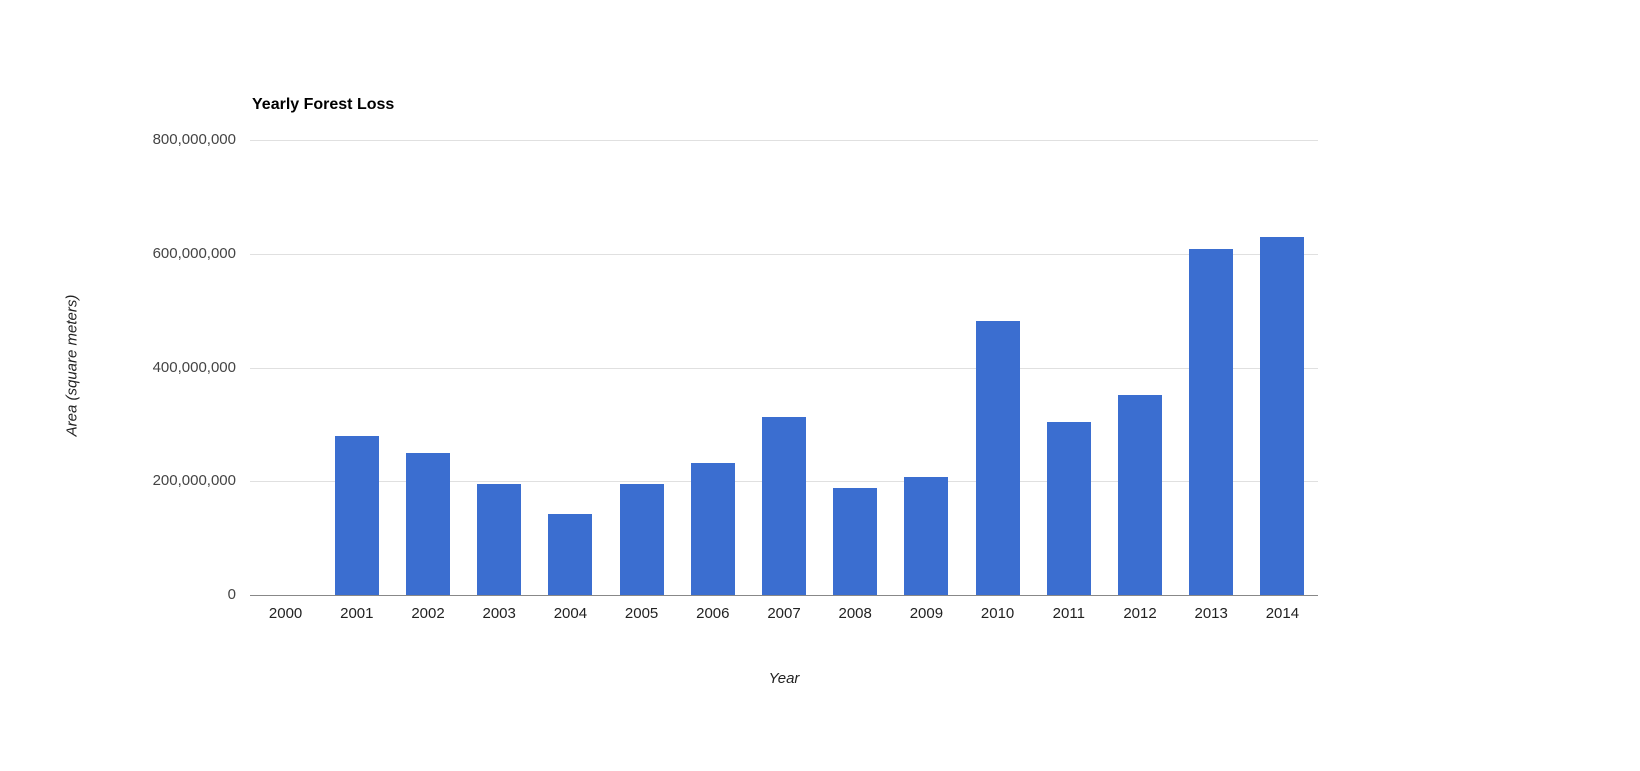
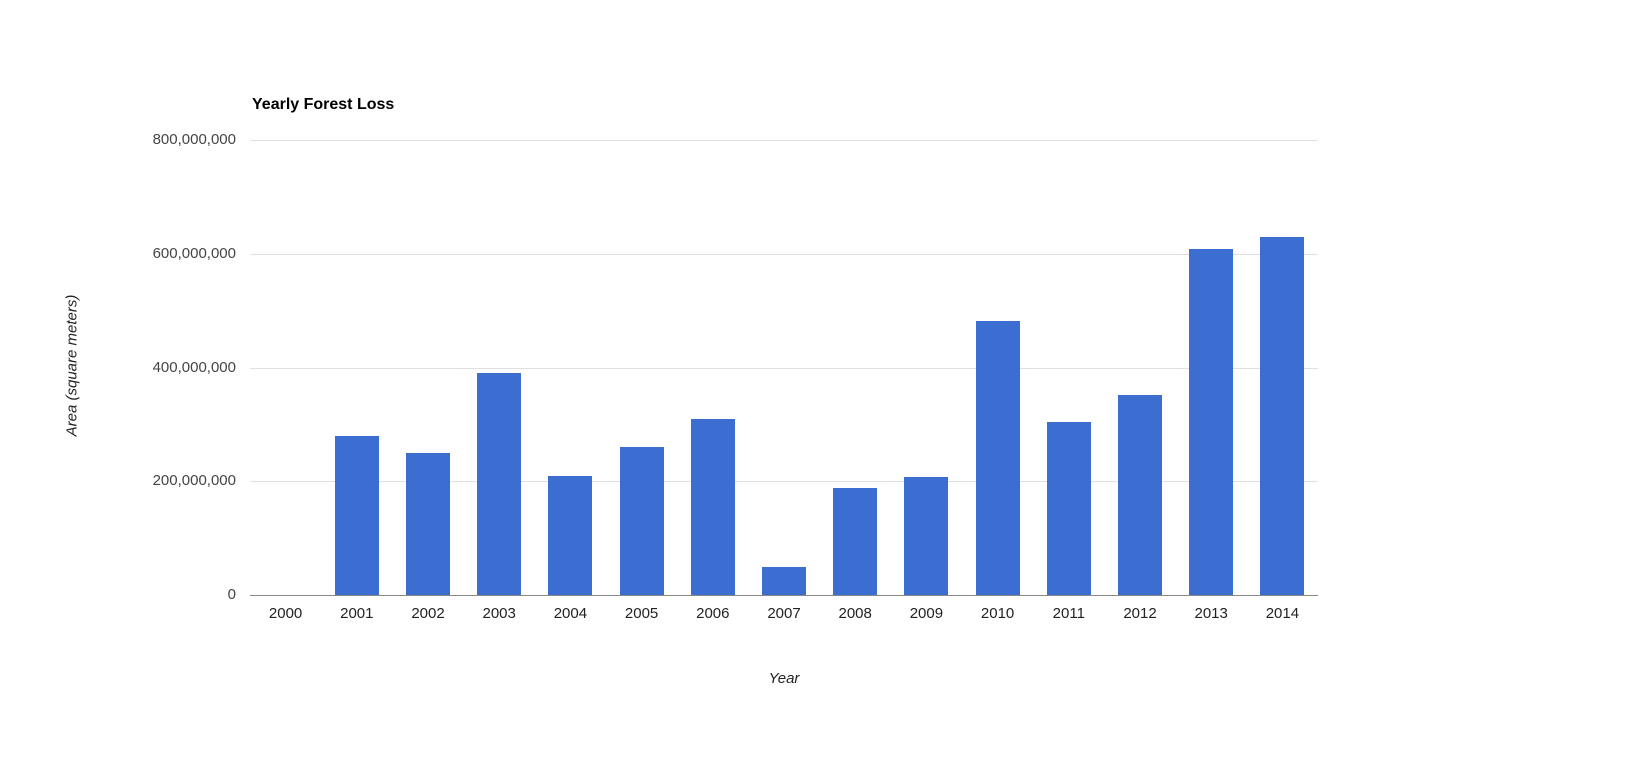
2003: 200000000 -> 390000000
2004: 140000000 -> 210000000
2005: 200000000 -> 260000000
2006: 230000000 -> 310000000
2007: 310000000 -> 50000000
